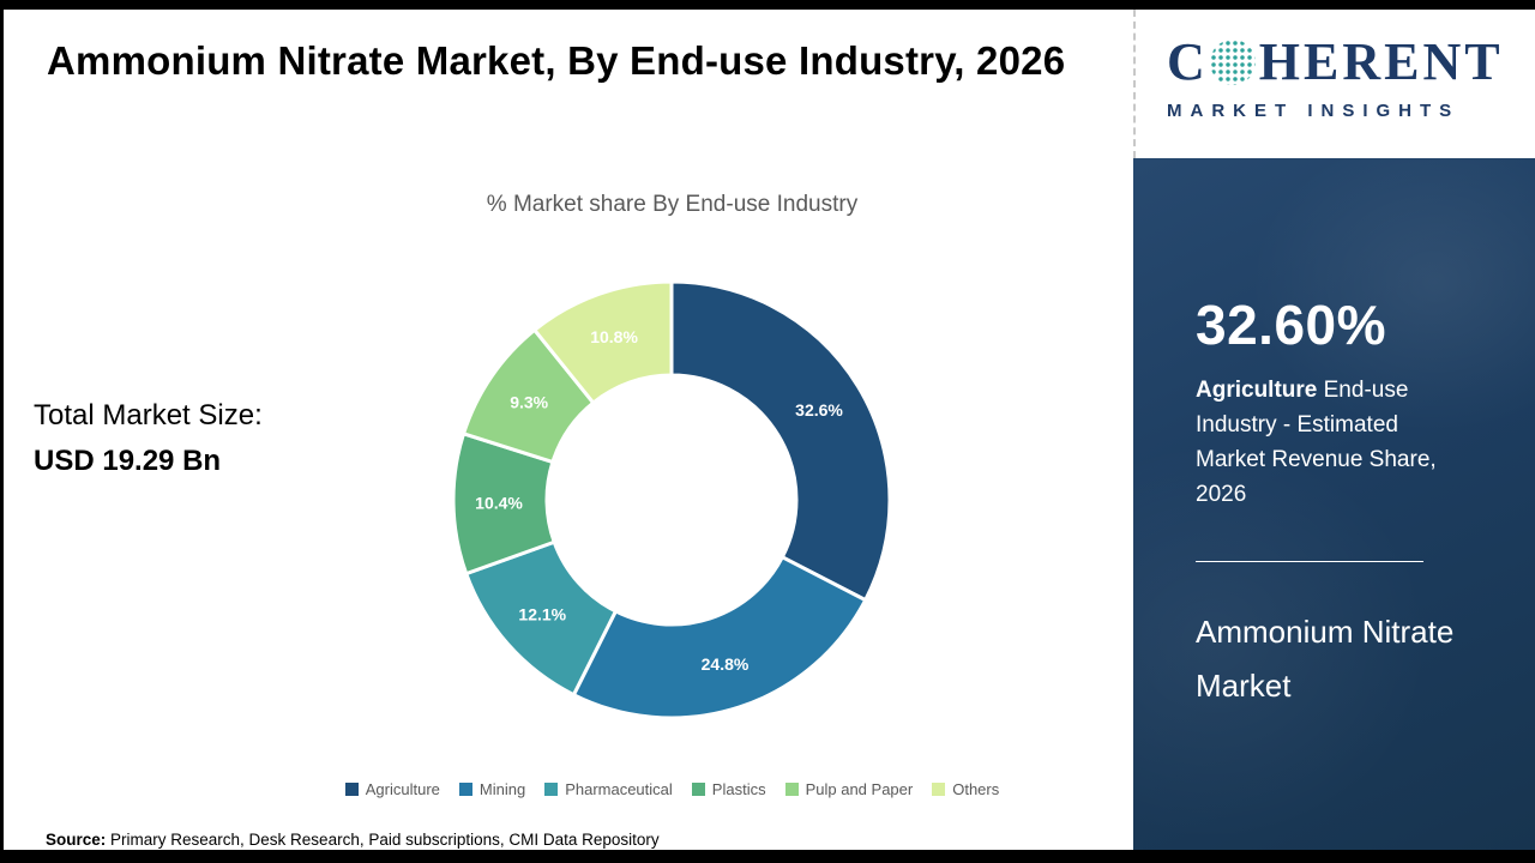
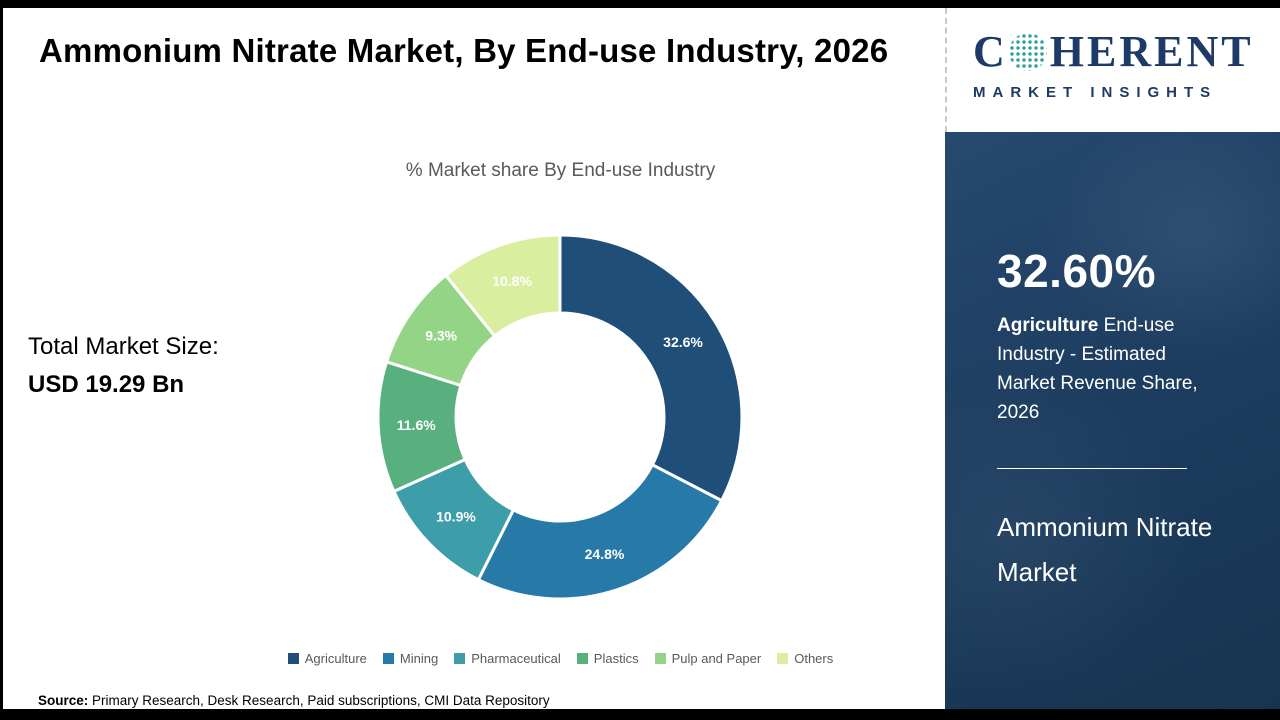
Pharmaceutical: 12.1% -> 10.9%
Plastics: 10.4% -> 11.6%
